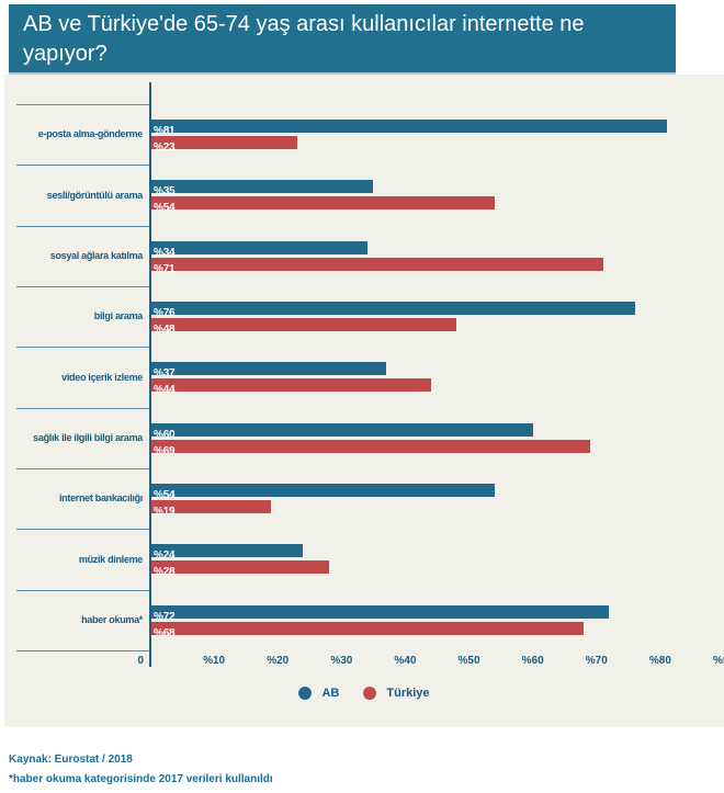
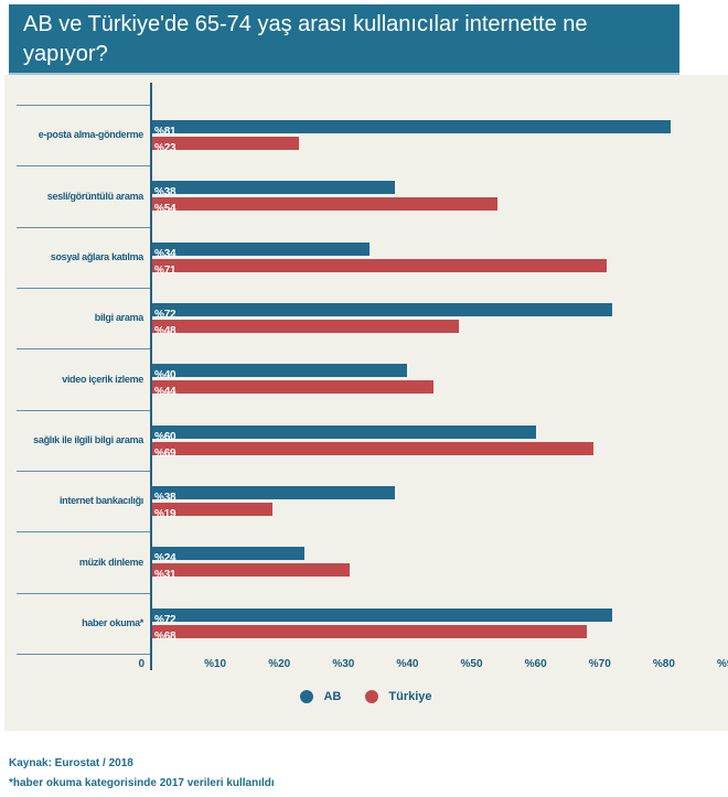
AB/sesli/görüntülü arama: 35 -> 38
AB/bilgi arama: 76 -> 72
AB/video içerik izleme: 37 -> 40
AB/internet bankacılığı: 54 -> 38
Türkiye/müzik dinleme: 28 -> 31
